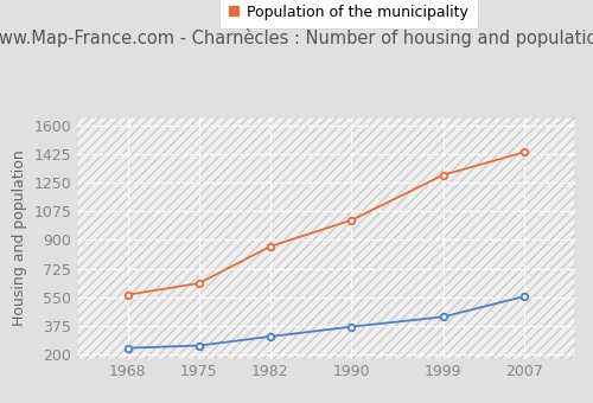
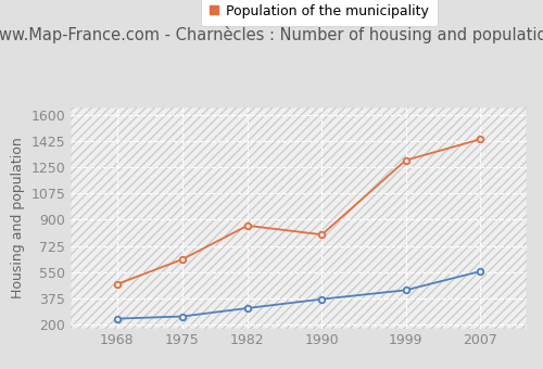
Population of the municipality/1968: 560 -> 470
Population of the municipality/1990: 1020 -> 800
